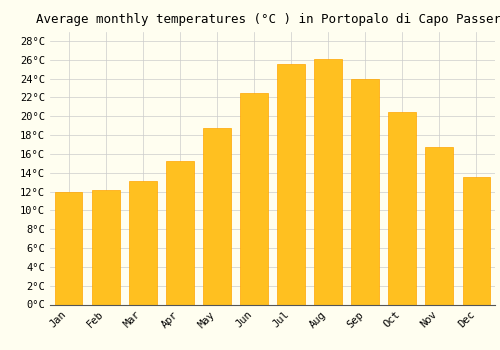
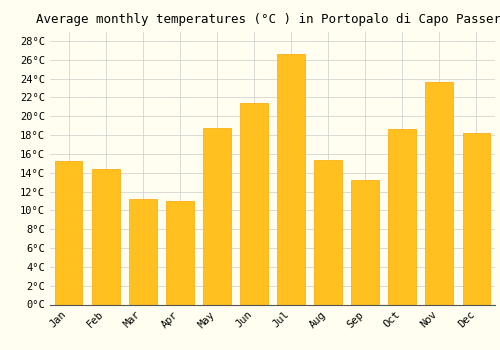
Jan: 12.0°C -> 15.2°C
Feb: 12.2°C -> 14.4°C
Mar: 13.1°C -> 11.2°C
Apr: 15.2°C -> 11.0°C
Jun: 22.5°C -> 21.4°C
Jul: 25.6°C -> 26.6°C
Aug: 26.1°C -> 15.4°C
Sep: 24.0°C -> 13.2°C
Oct: 20.5°C -> 18.6°C
Nov: 16.7°C -> 23.6°C
Dec: 13.5°C -> 18.2°C
